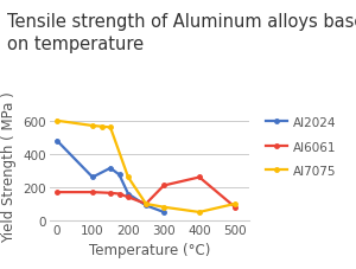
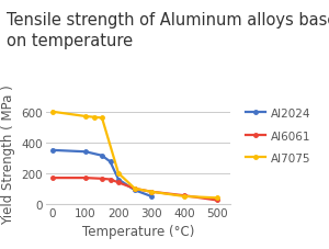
Al2024/0: 480 -> 350
Al2024/100: 260 -> 340
Al7075/200: 260 -> 200
Al6061/300: 210 -> 80
Al6061/400: 260 -> 60
Al6061/500: 80 -> 20
Al7075/500: 100 -> 40
